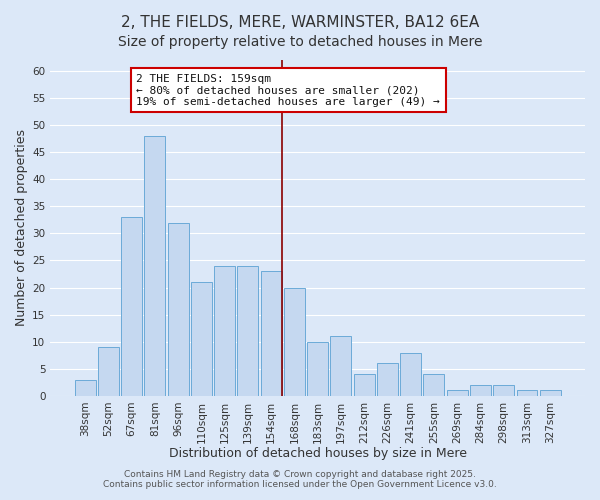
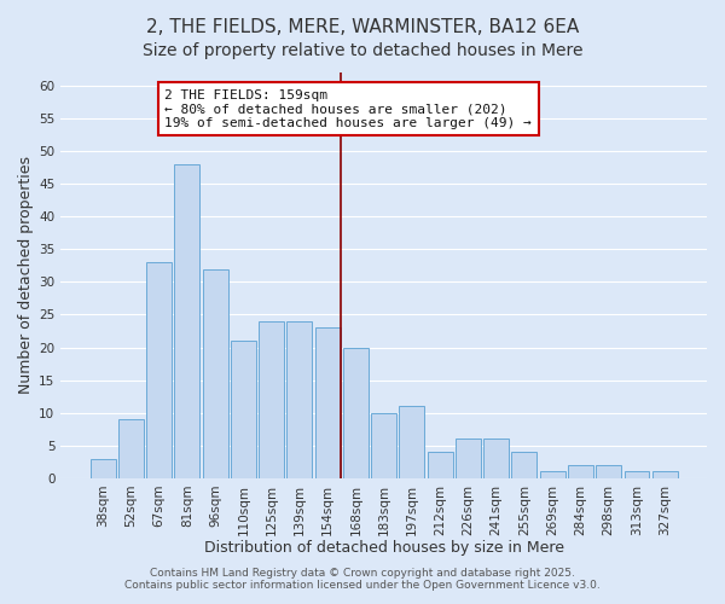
241sqm: 8 -> 6
